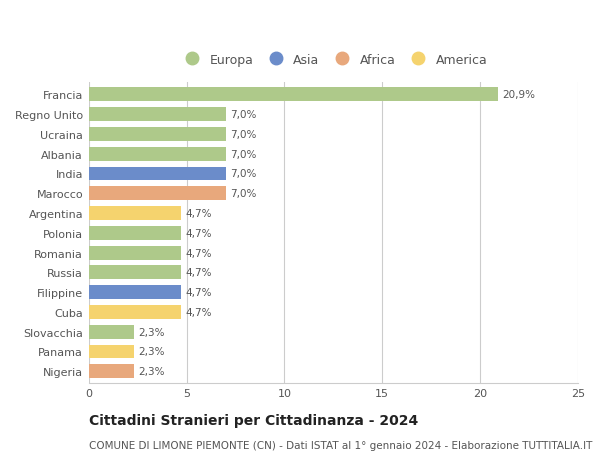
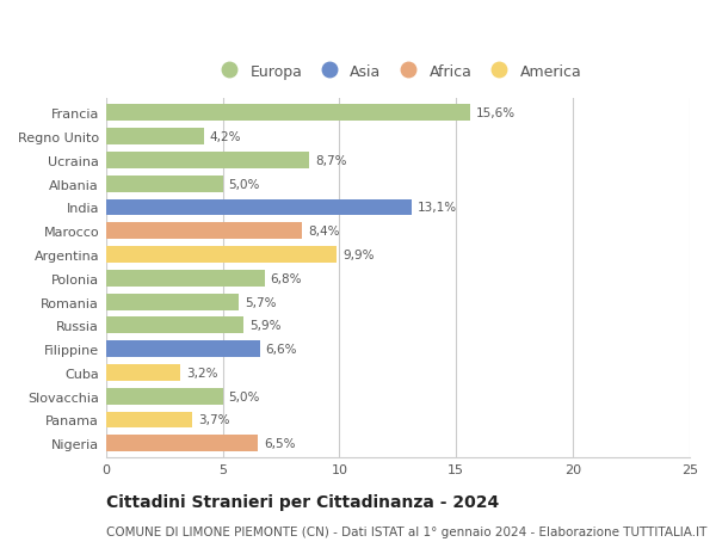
Francia: 20,9% -> 15,6%
Regno Unito: 7,0% -> 4,2%
Ucraina: 7,0% -> 8,7%
Albania: 7,0% -> 5,0%
India: 7,0% -> 13,1%
Marocco: 7,0% -> 8,4%
Argentina: 4,7% -> 9,9%
Polonia: 4,7% -> 6,8%
Romania: 4,7% -> 5,7%
Russia: 4,7% -> 5,9%
Filippine: 4,7% -> 6,6%
Cuba: 4,7% -> 3,2%
Slovacchia: 2,3% -> 5,0%
Panama: 2,3% -> 3,7%
Nigeria: 2,3% -> 6,5%
